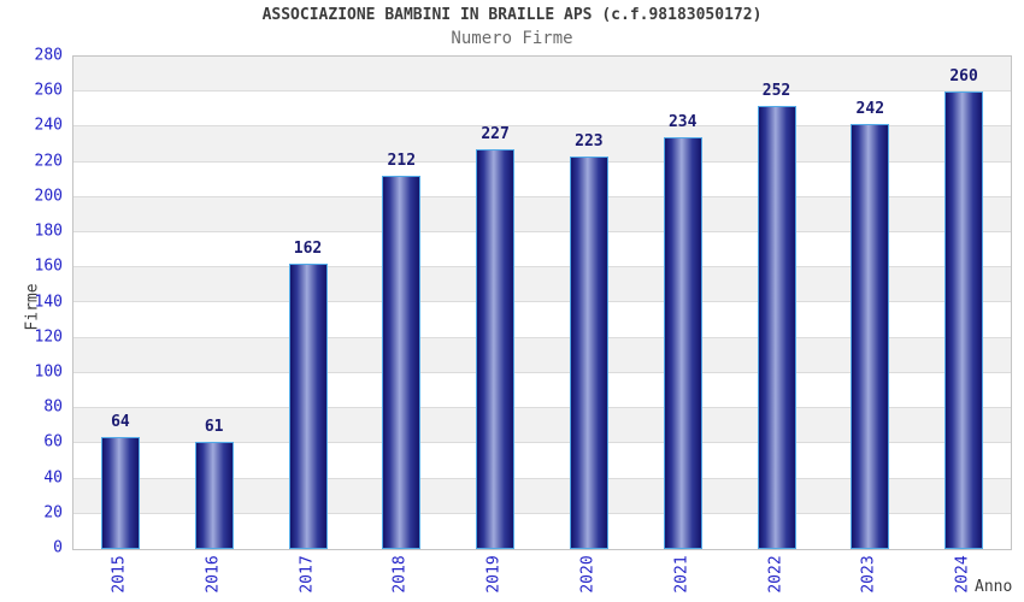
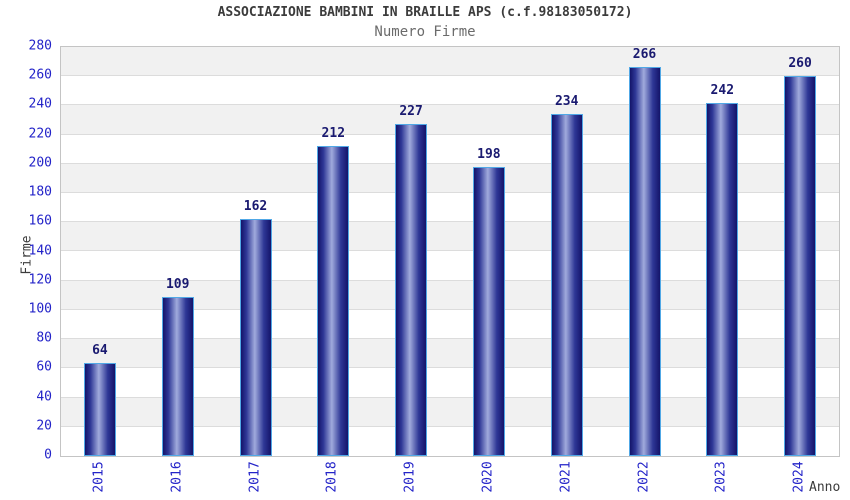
2016: 61 -> 109
2020: 223 -> 198
2022: 252 -> 266
